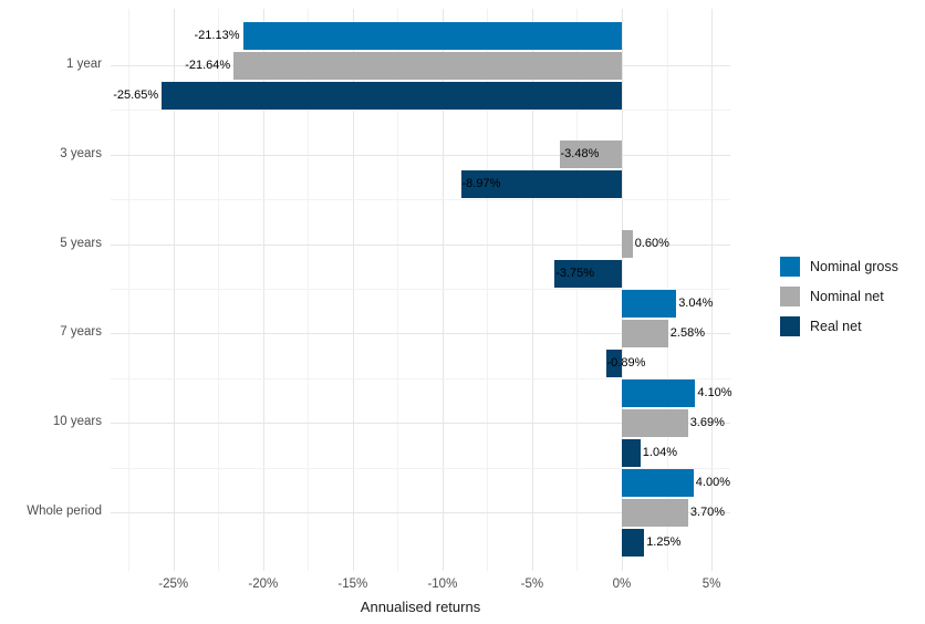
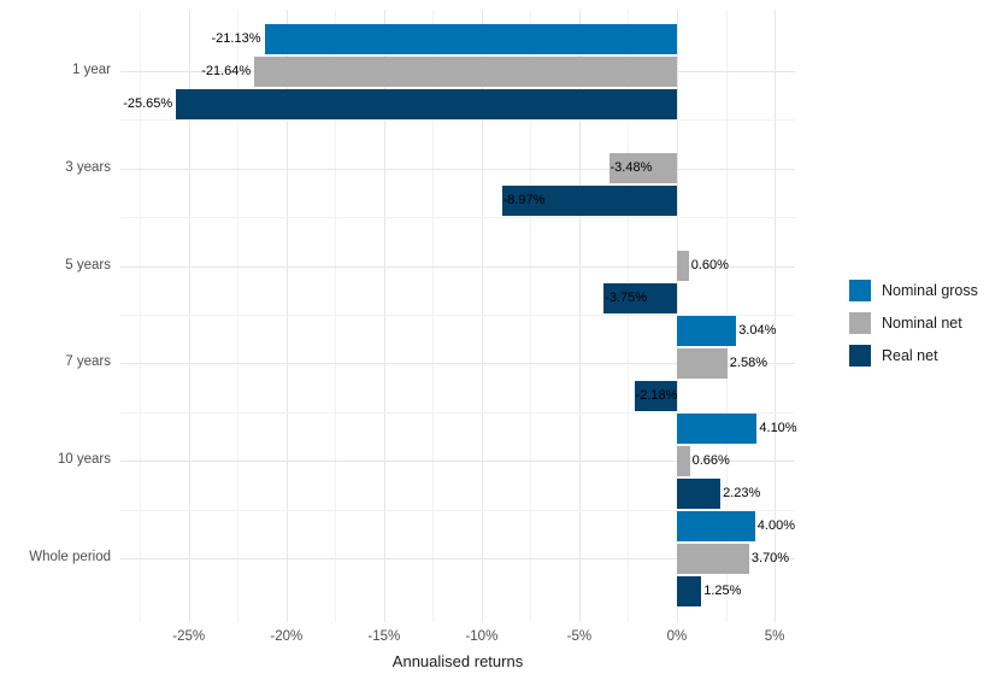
Real net/7 years: -0.89% -> -2.18%
Nominal net/10 years: 3.69% -> 0.66%
Real net/10 years: 1.04% -> 2.23%
